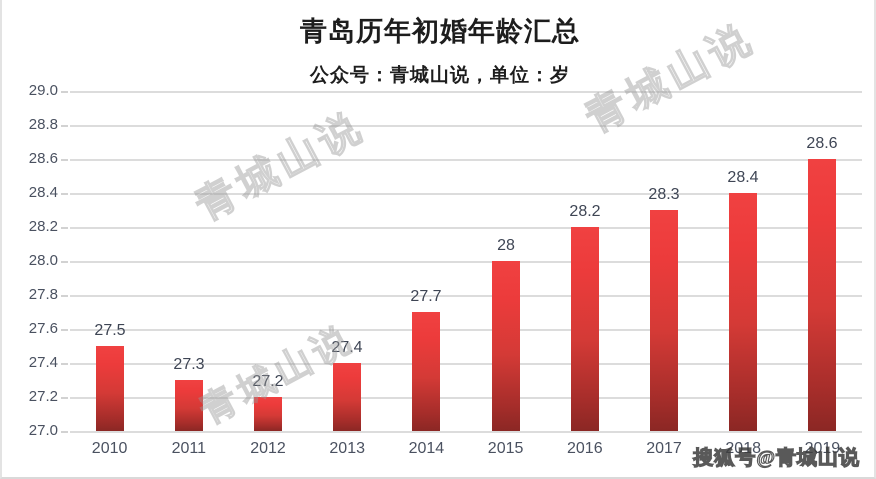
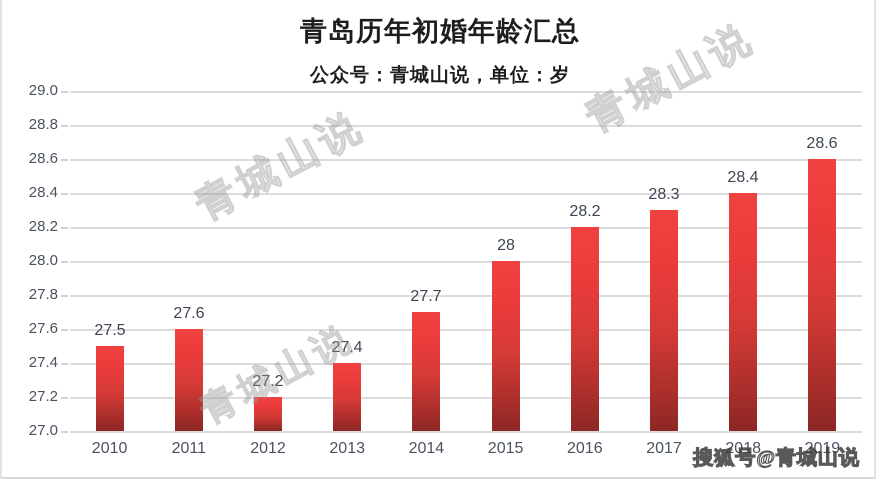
2011: 27.3 -> 27.6
